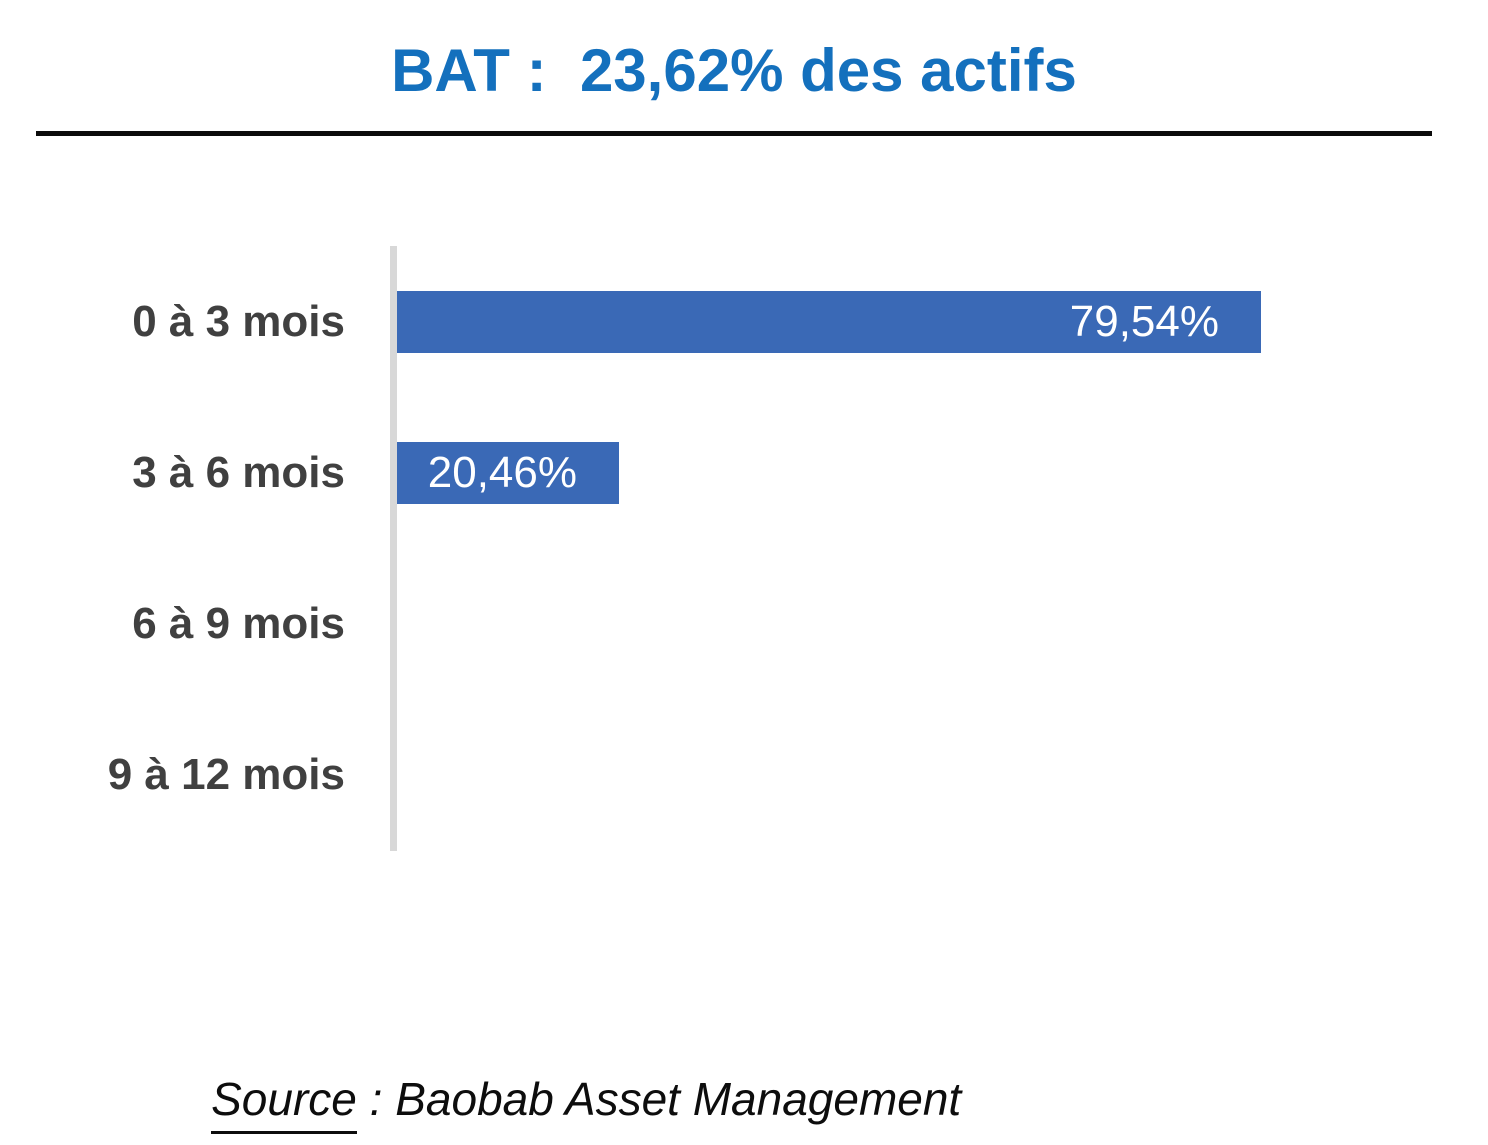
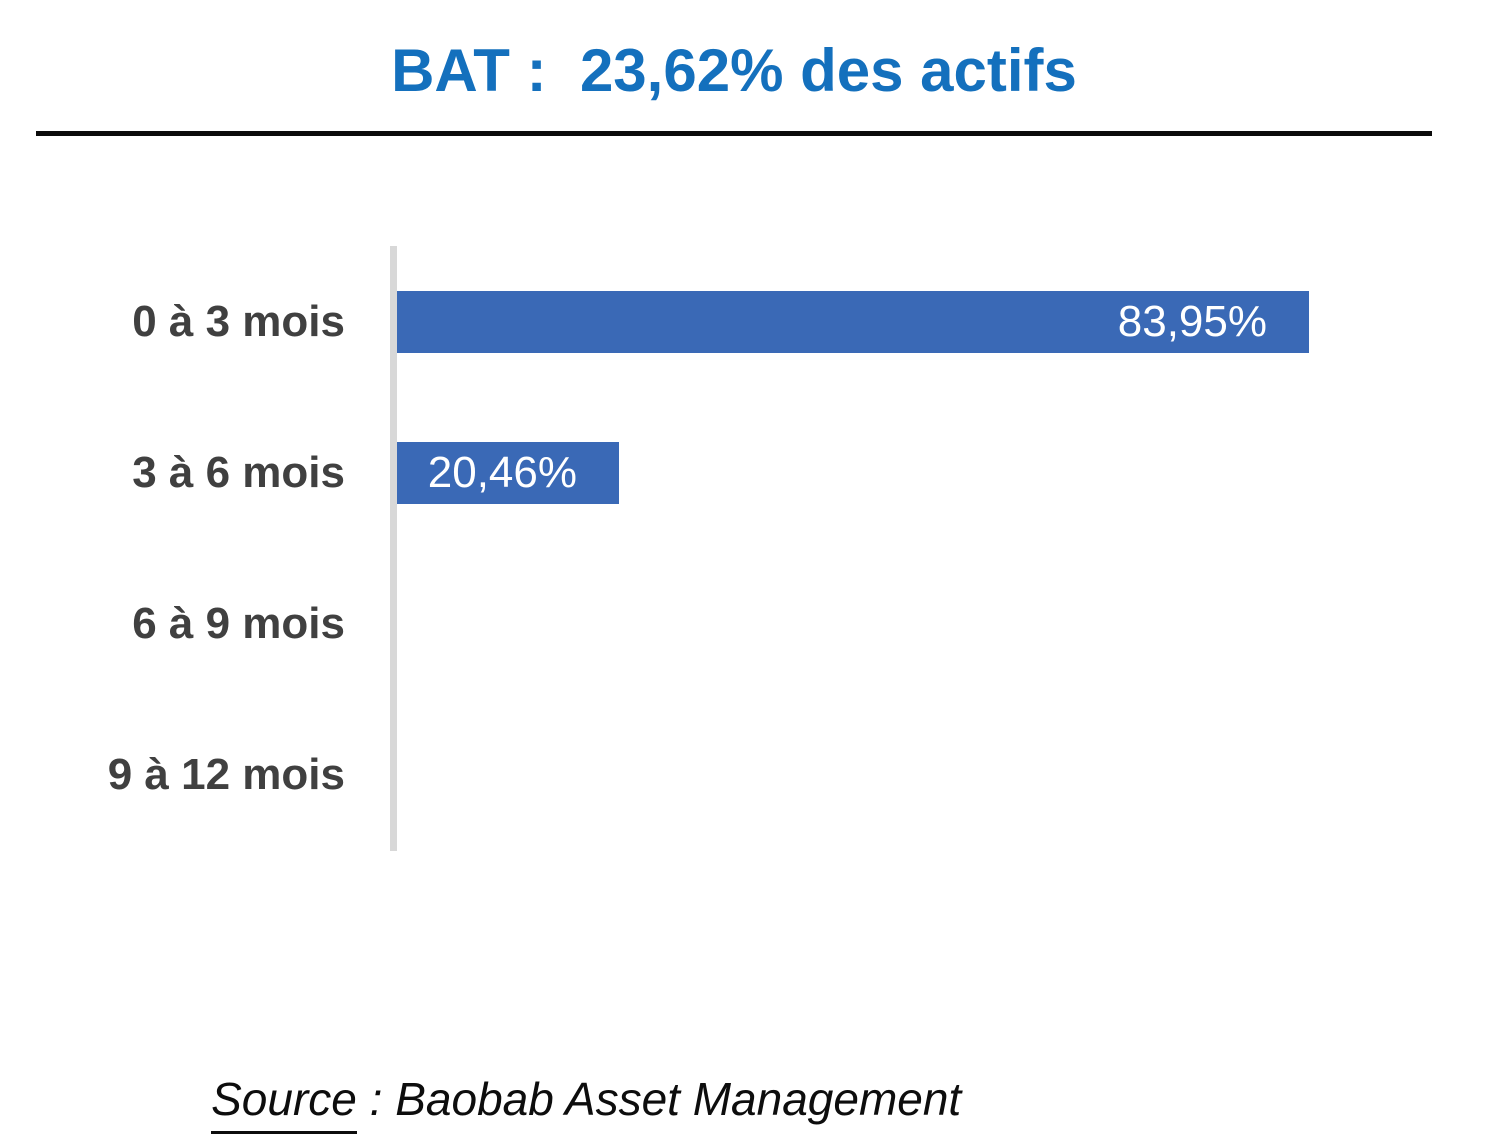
0 à 3 mois: 79,54% -> 83,95%
